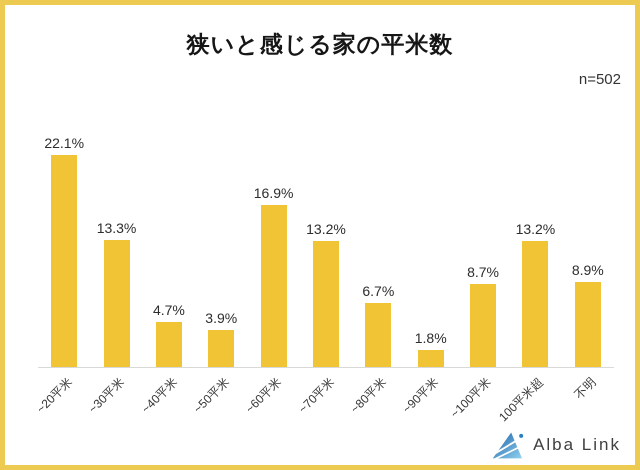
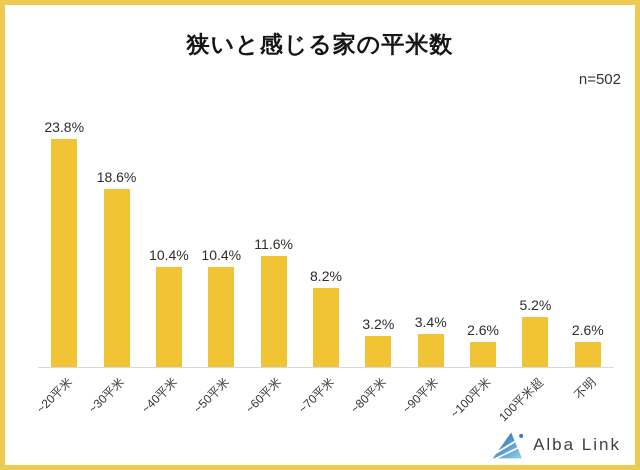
~20平米: 22.1% -> 23.8%
~30平米: 13.3% -> 18.6%
~40平米: 4.7% -> 10.4%
~50平米: 3.9% -> 10.4%
~60平米: 16.9% -> 11.6%
~70平米: 13.2% -> 8.2%
~80平米: 6.7% -> 3.2%
~90平米: 1.8% -> 3.4%
~100平米: 8.7% -> 2.6%
100平米超: 13.2% -> 5.2%
不明: 8.9% -> 2.6%
